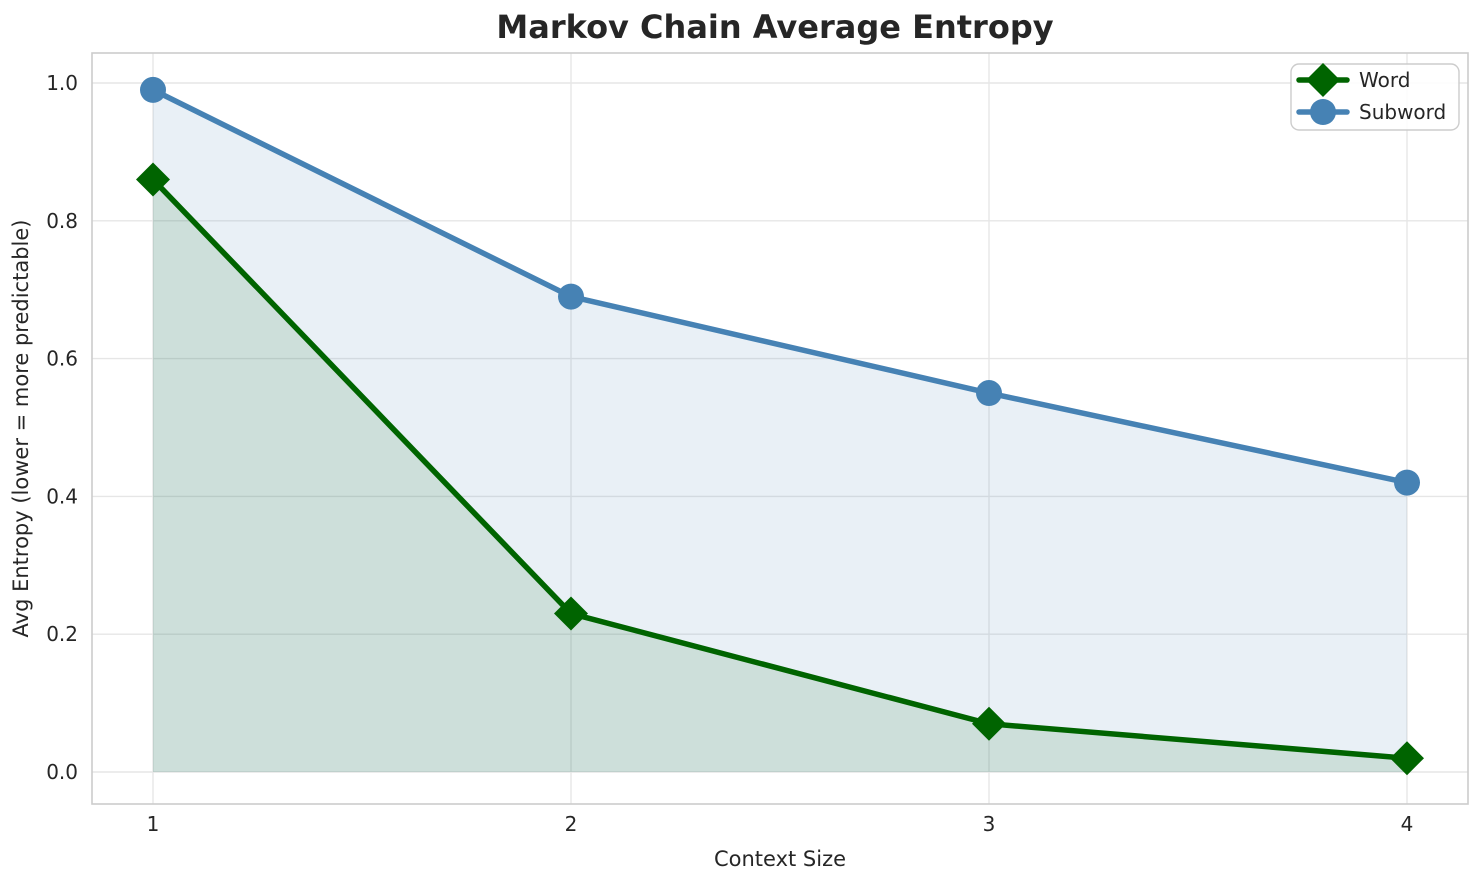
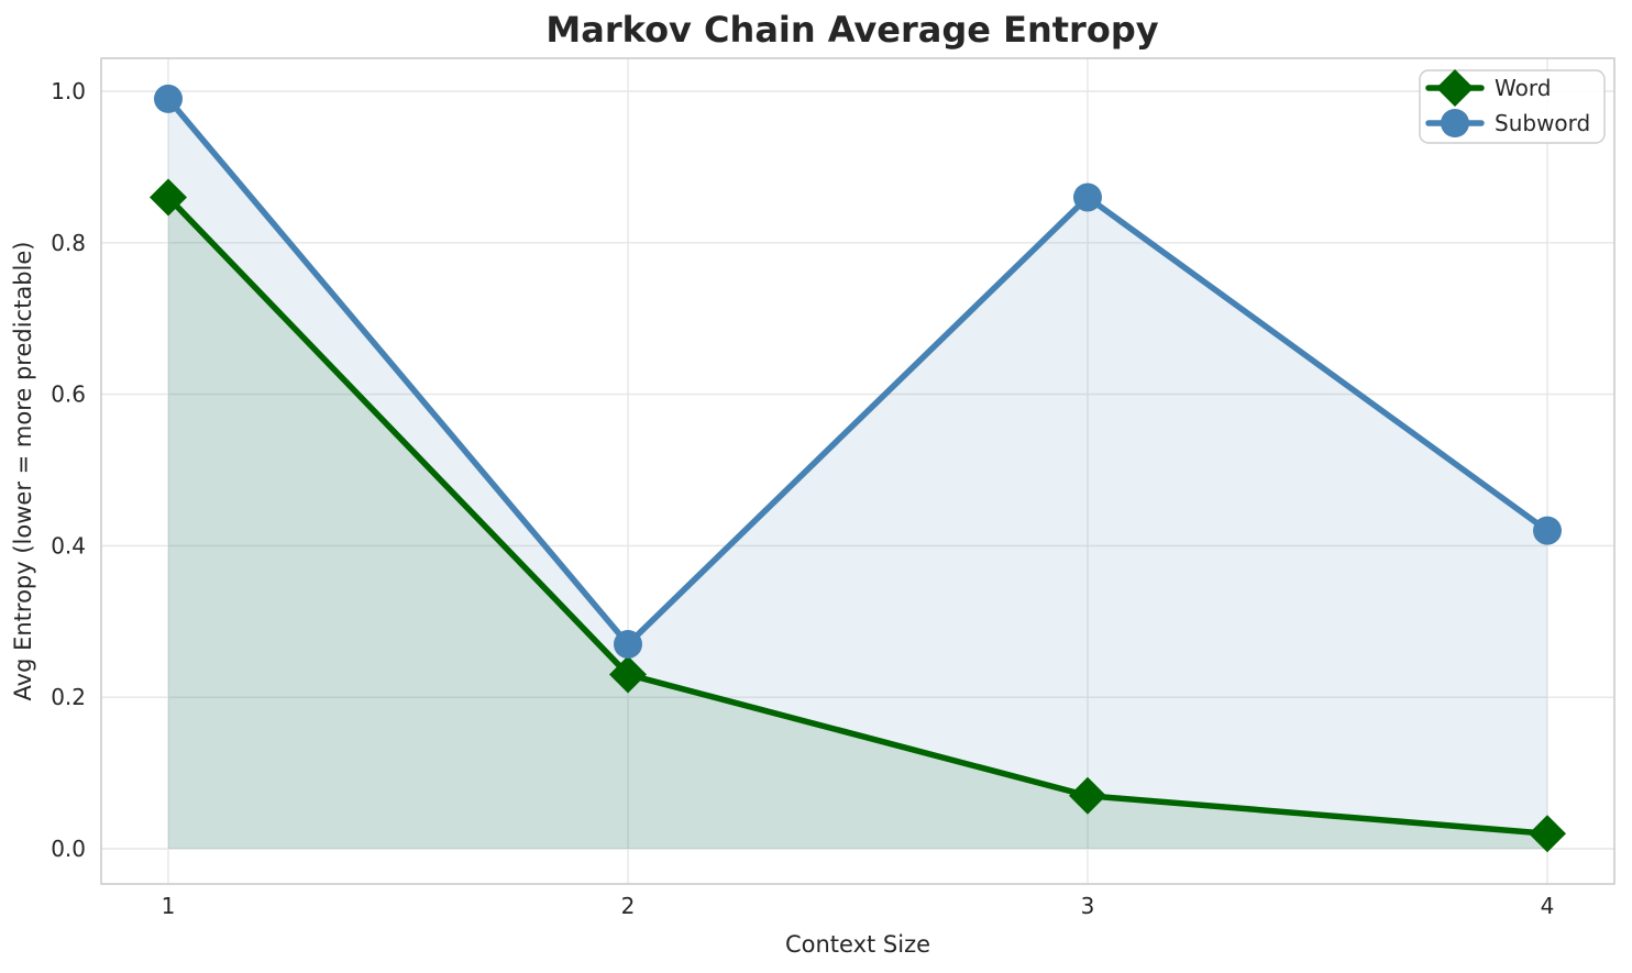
Subword/2: 0.69 -> 0.27
Subword/3: 0.55 -> 0.86
